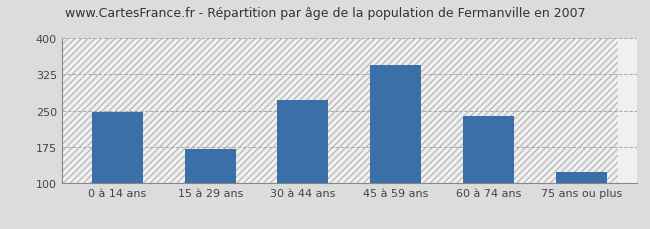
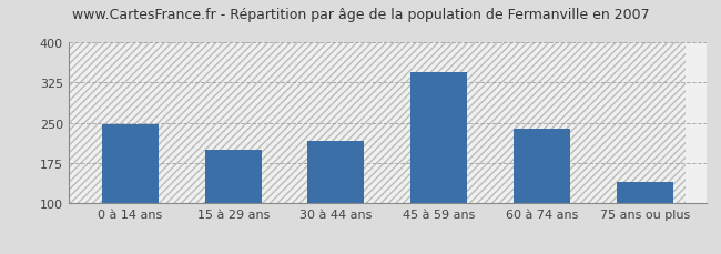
15 à 29 ans: 170 -> 200
30 à 44 ans: 272 -> 215
75 ans ou plus: 122 -> 140
